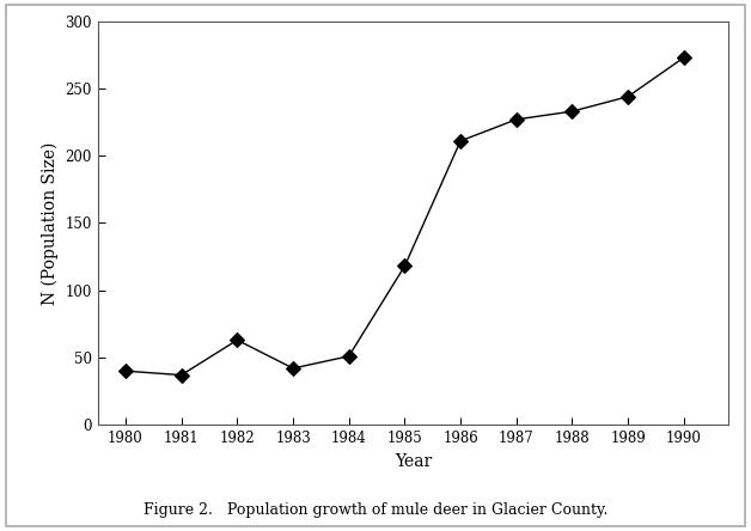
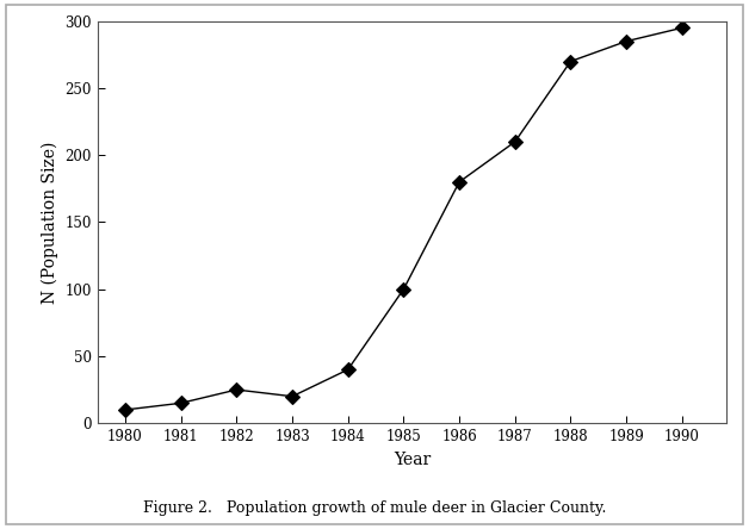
1980: 40 -> 10
1981: 37 -> 15
1982: 63 -> 25
1983: 42 -> 20
1984: 51 -> 40
1985: 118 -> 100
1986: 211 -> 180
1987: 227 -> 210
1988: 233 -> 270
1989: 244 -> 285
1990: 273 -> 295
